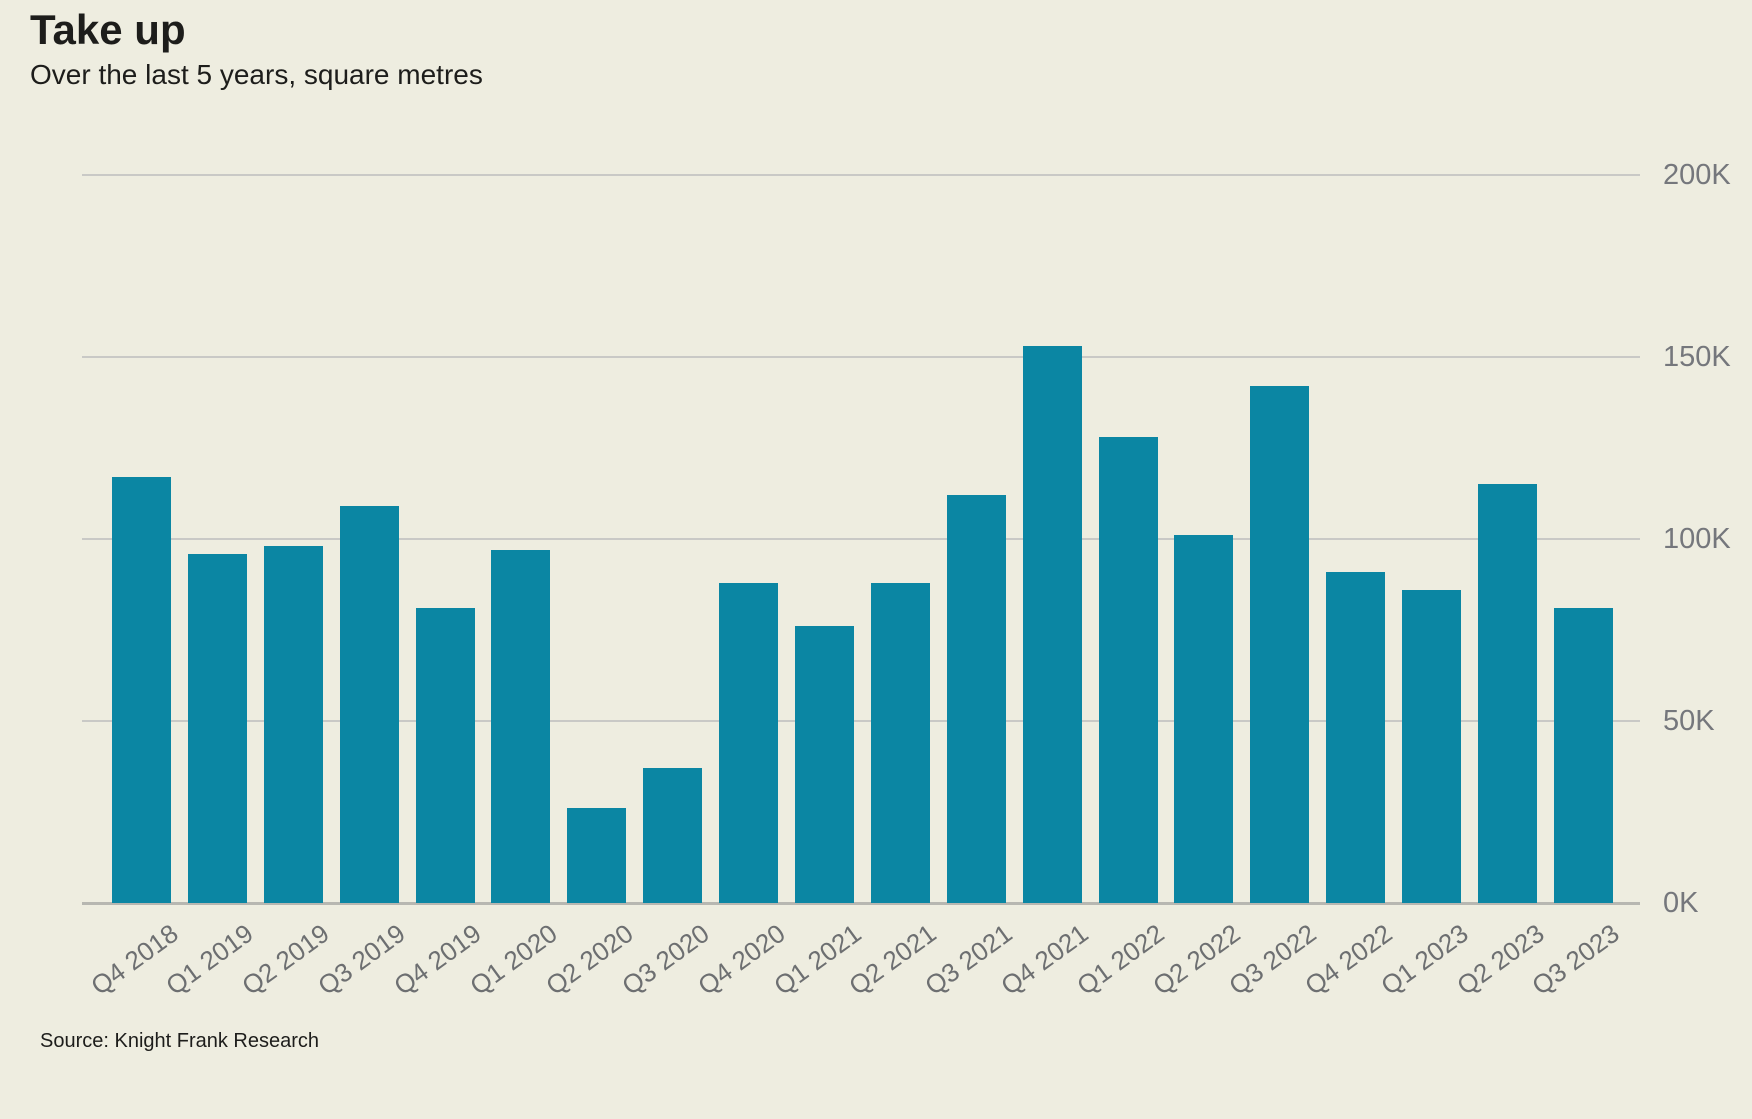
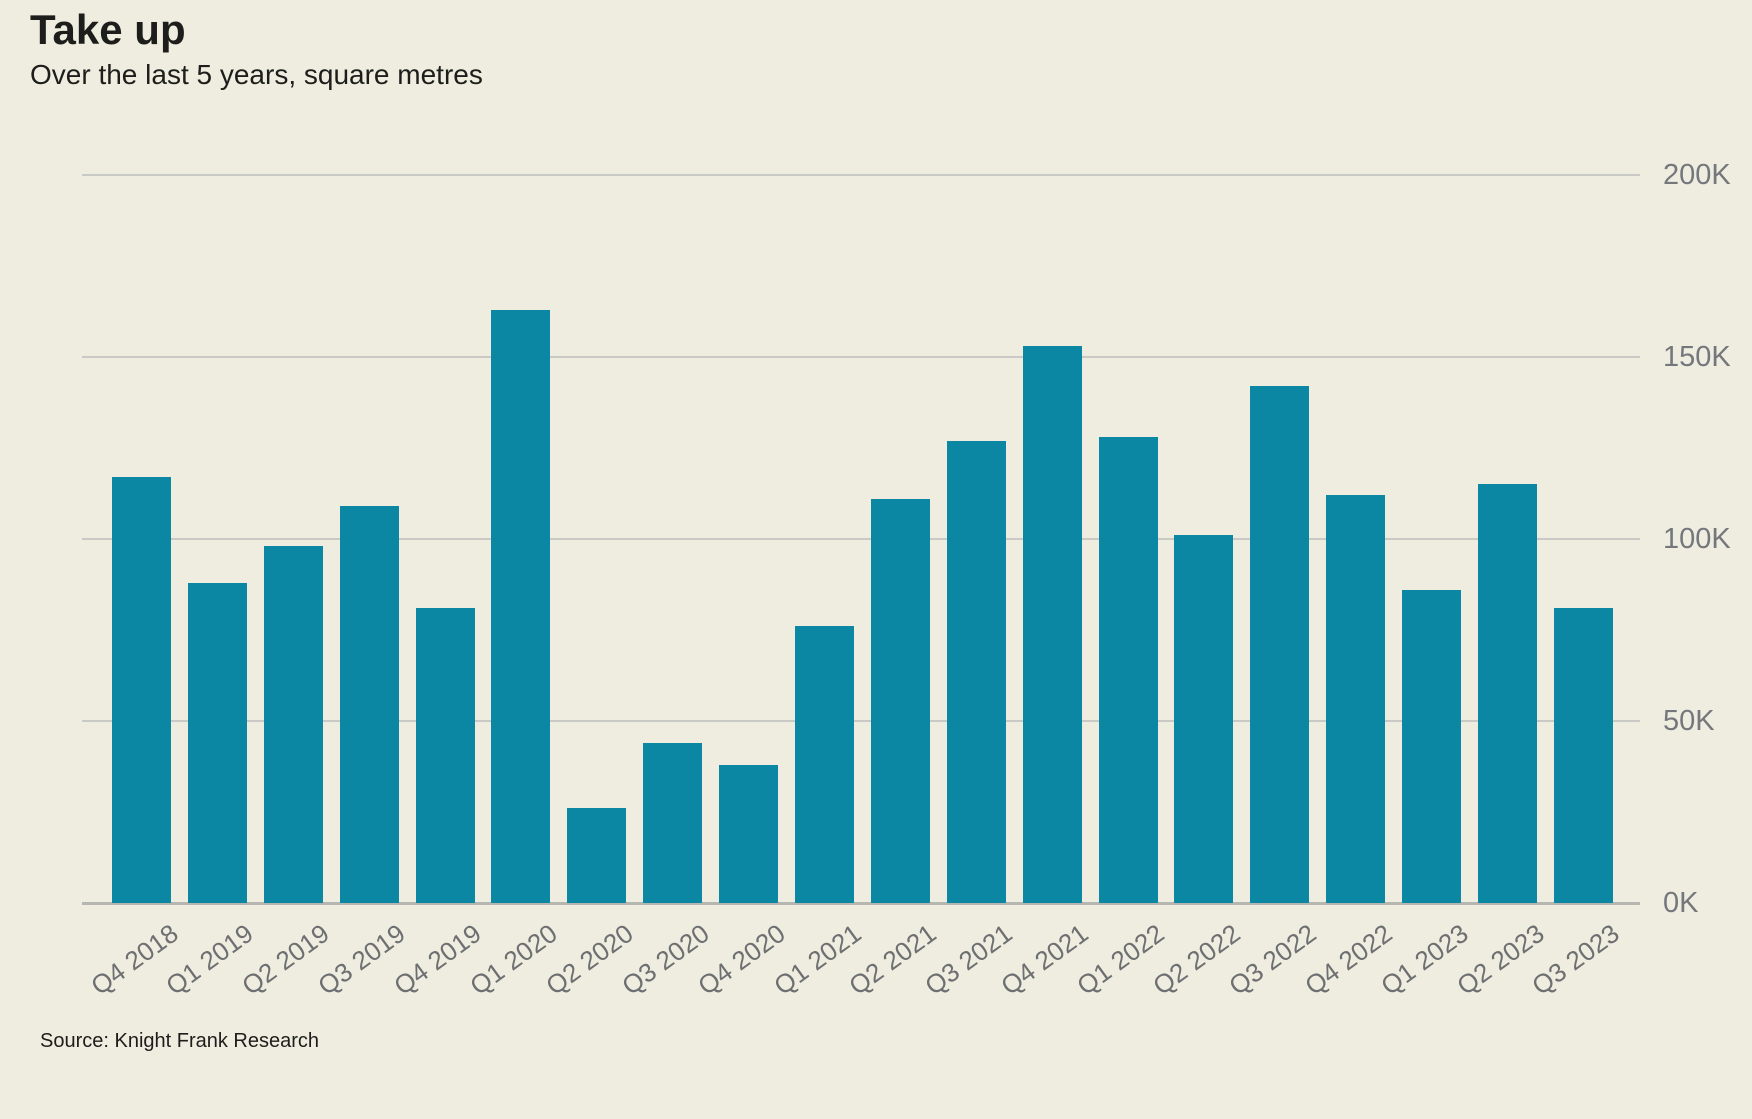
Q1 2019: 96K -> 88K
Q1 2020: 97K -> 163K
Q3 2020: 37K -> 44K
Q4 2020: 88K -> 38K
Q2 2021: 88K -> 111K
Q3 2021: 112K -> 127K
Q4 2022: 91K -> 112K
